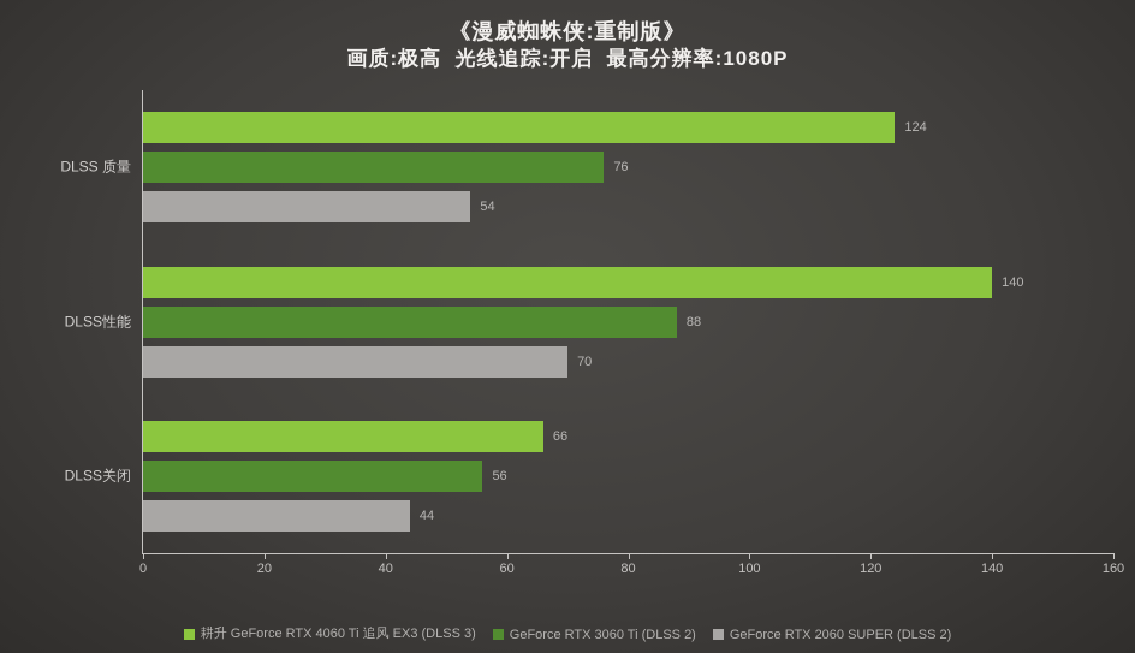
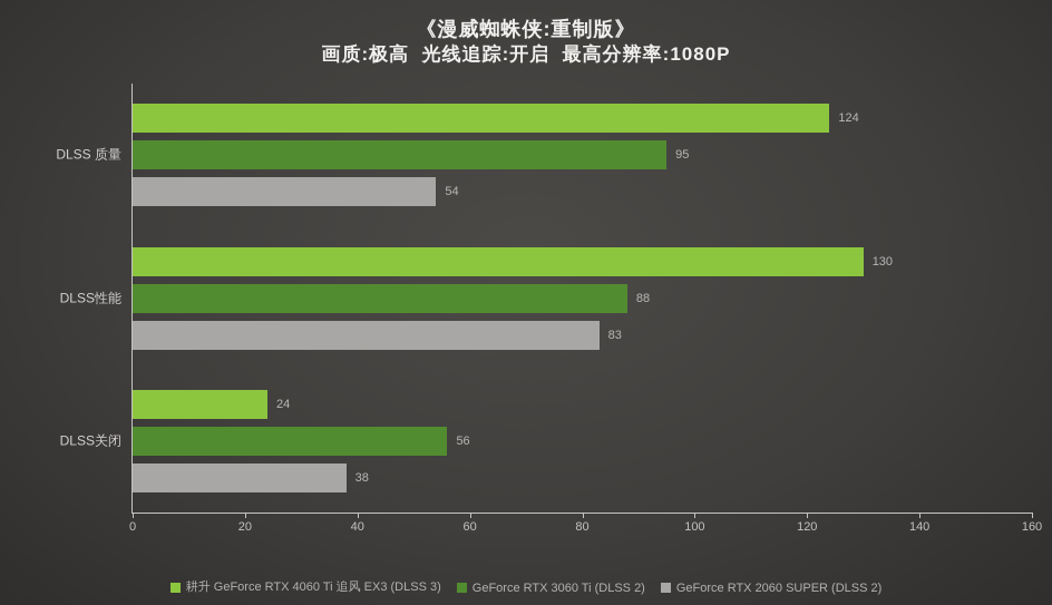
GeForce RTX 3060 Ti (DLSS 2)/DLSS 质量: 76 -> 95
耕升 GeForce RTX 4060 Ti 追风 EX3 (DLSS 3)/DLSS性能: 140 -> 130
GeForce RTX 2060 SUPER (DLSS 2)/DLSS性能: 70 -> 83
耕升 GeForce RTX 4060 Ti 追风 EX3 (DLSS 3)/DLSS关闭: 66 -> 24
GeForce RTX 2060 SUPER (DLSS 2)/DLSS关闭: 44 -> 38
